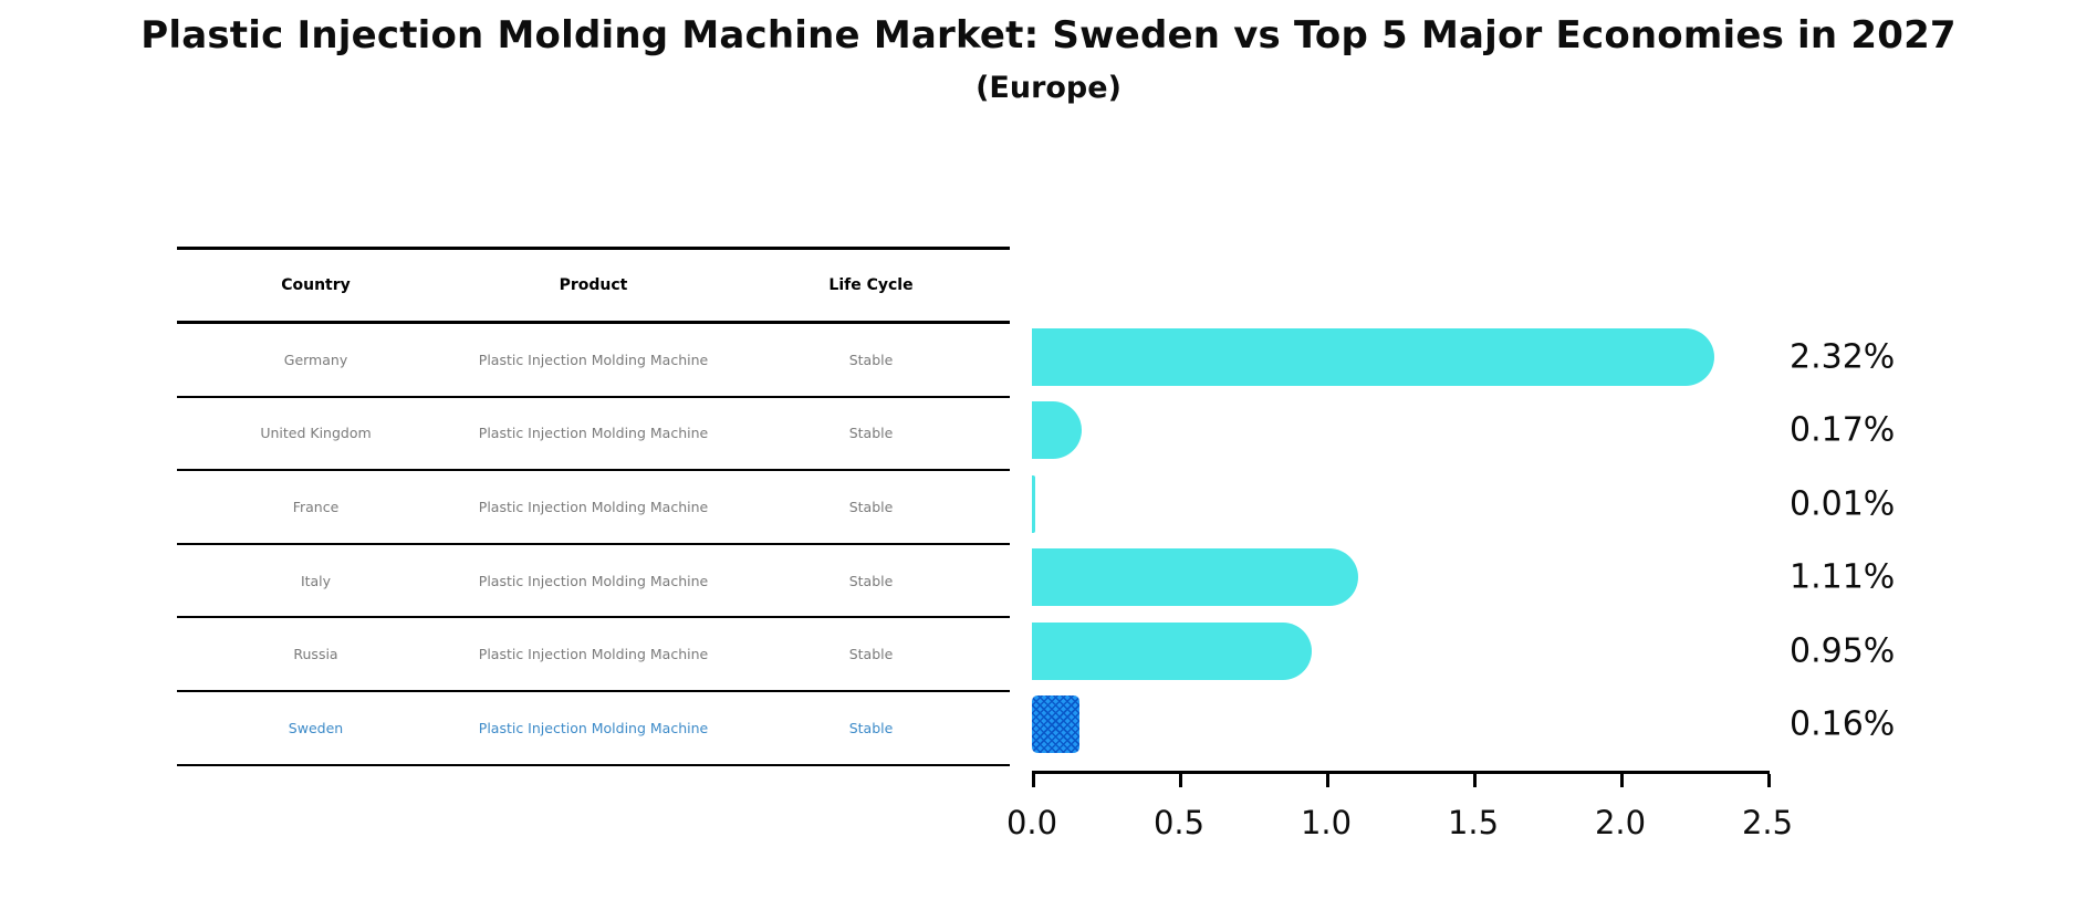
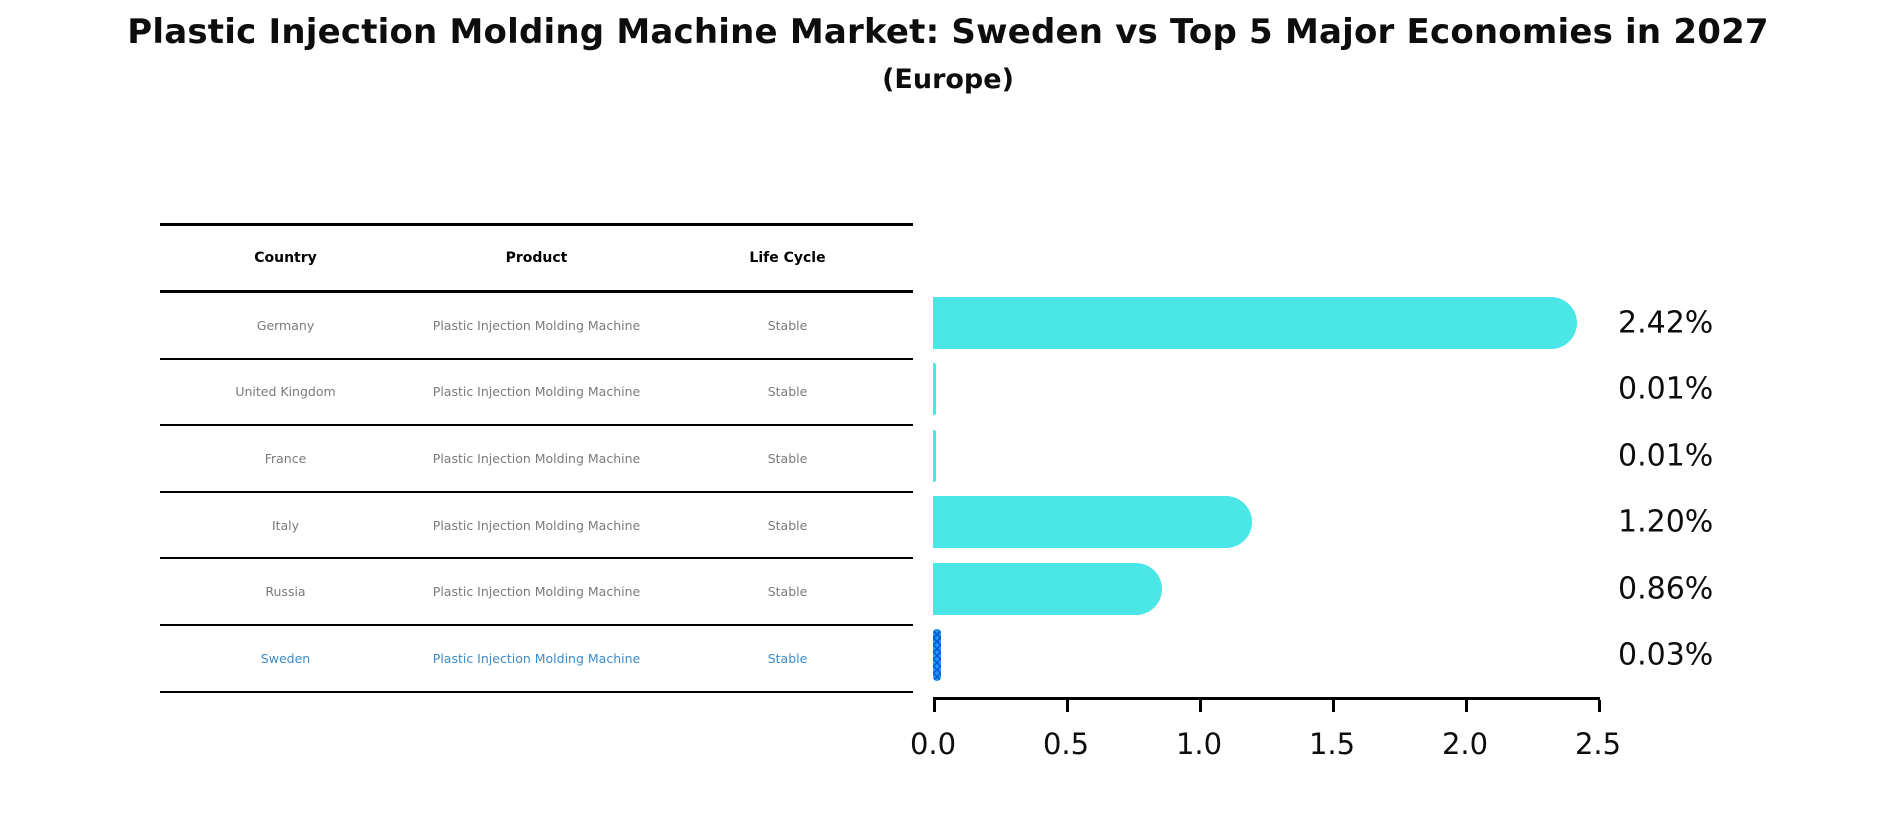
Germany: 2.32% -> 2.42%
United Kingdom: 0.17% -> 0.01%
Italy: 1.11% -> 1.20%
Russia: 0.95% -> 0.86%
Sweden: 0.16% -> 0.03%
